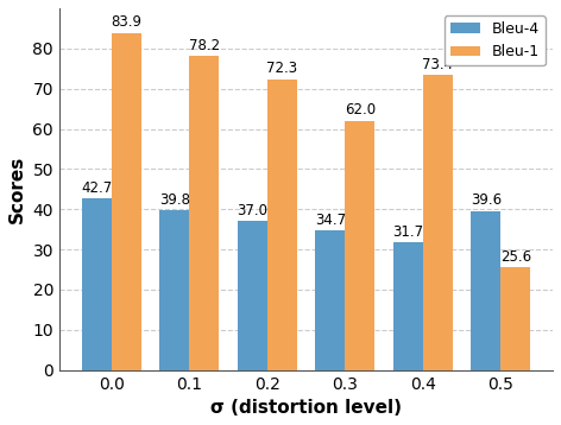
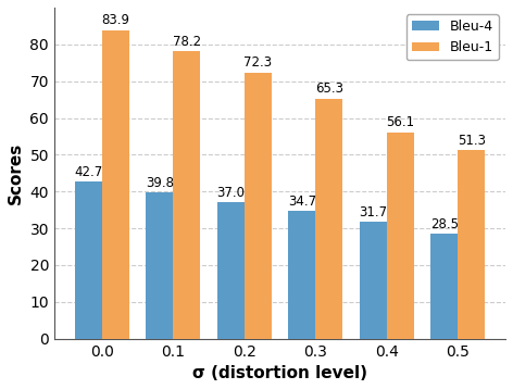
Bleu-1/0.3: 62.0 -> 65.3
Bleu-1/0.4: 73.4 -> 56.1
Bleu-4/0.5: 39.6 -> 28.5
Bleu-1/0.5: 25.6 -> 51.3
